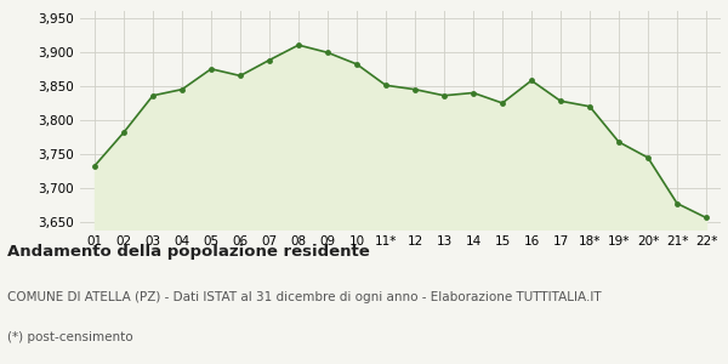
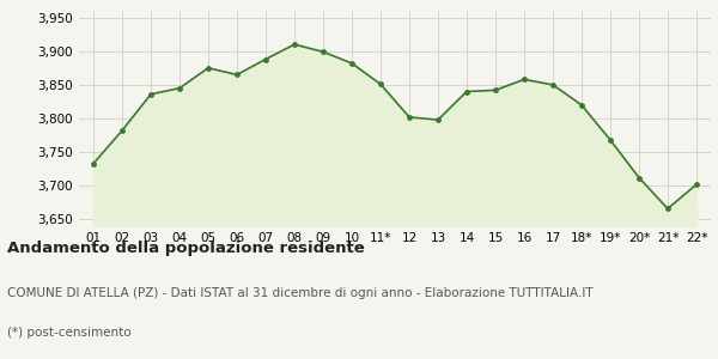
12: 3,845 -> 3,802
13: 3,836 -> 3,798
15: 3,825 -> 3,842
17: 3,828 -> 3,850
20*: 3,745 -> 3,712
21*: 3,678 -> 3,666
22*: 3,657 -> 3,702
